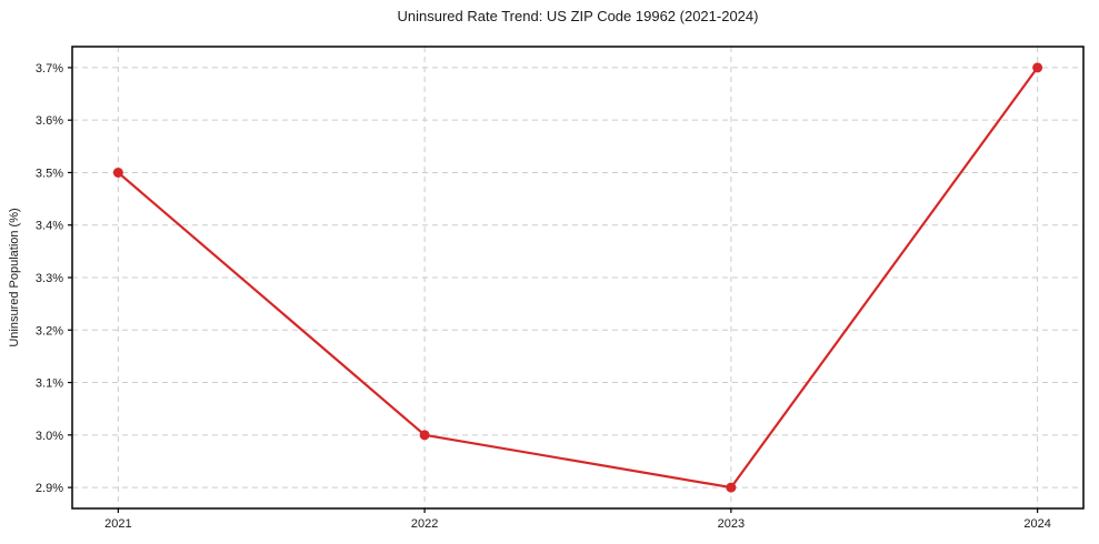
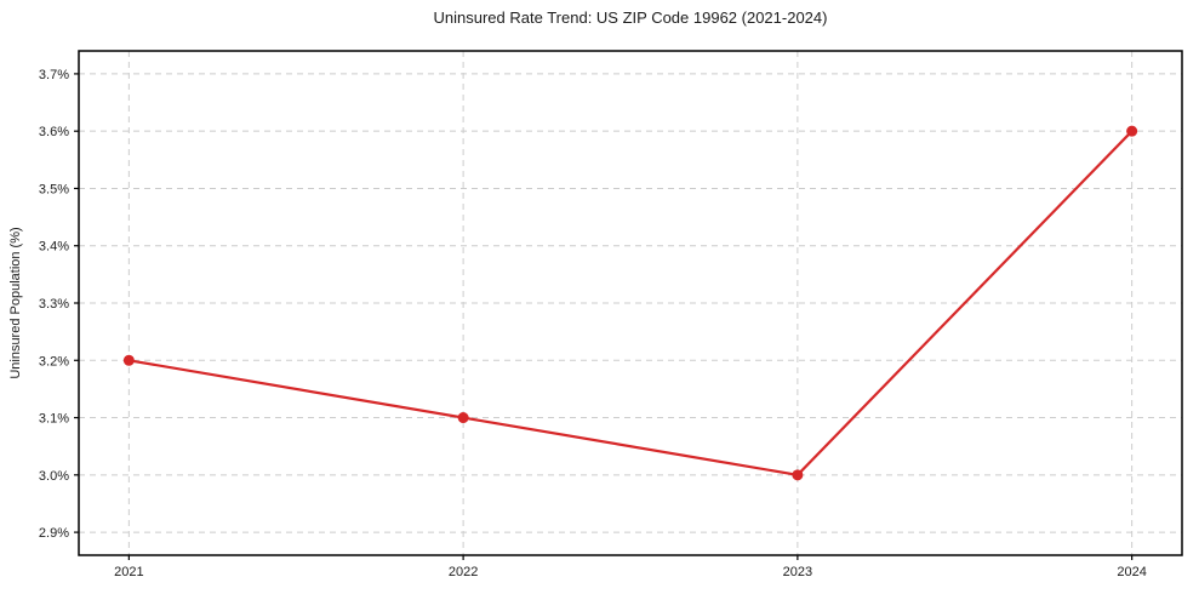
2021: 3.5% -> 3.2%
2022: 3.0% -> 3.1%
2023: 2.9% -> 3.0%
2024: 3.7% -> 3.6%
